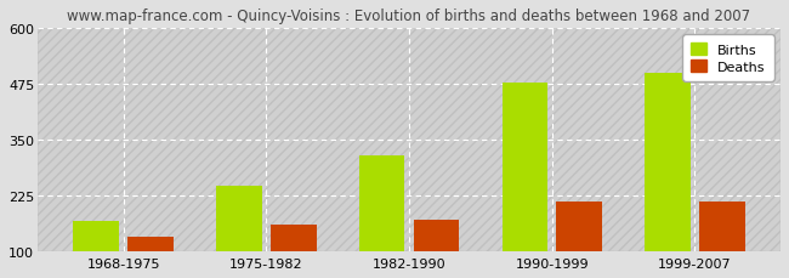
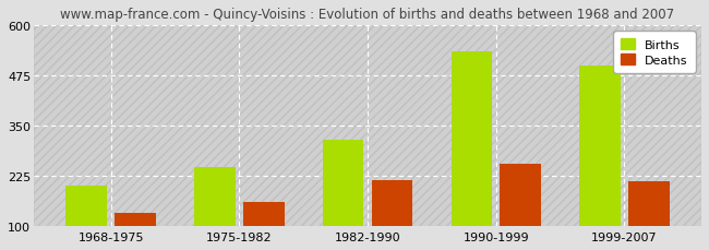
Births/1968-1975: 168 -> 200
Deaths/1982-1990: 172 -> 215
Births/1990-1999: 478 -> 535
Deaths/1990-1999: 213 -> 255
